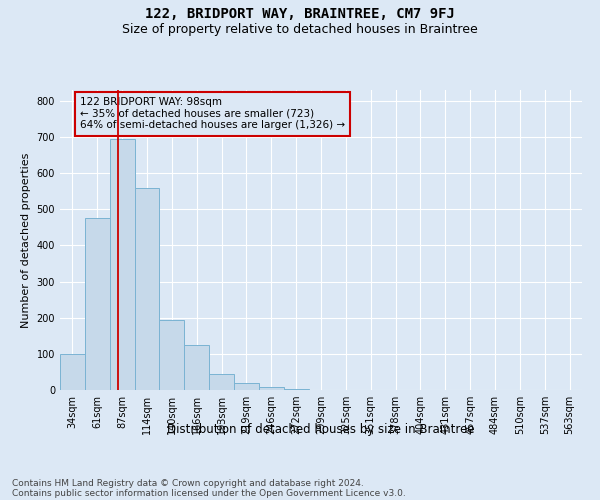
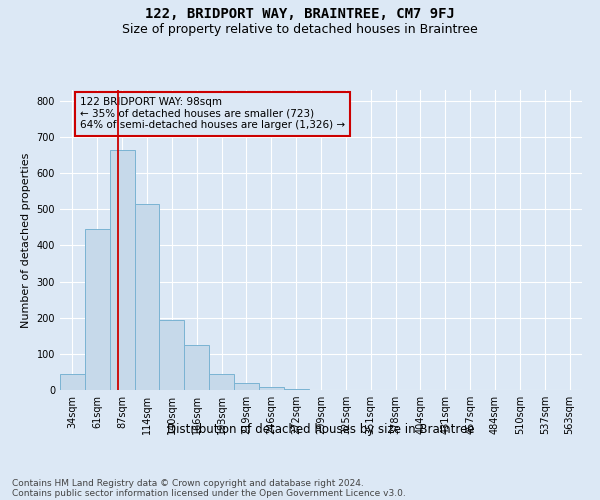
34sqm: 100 -> 45
61sqm: 475 -> 445
87sqm: 695 -> 665
114sqm: 560 -> 515
